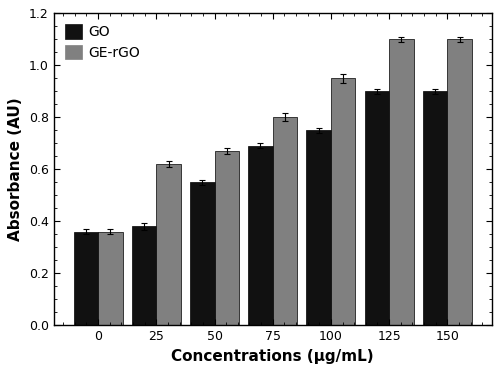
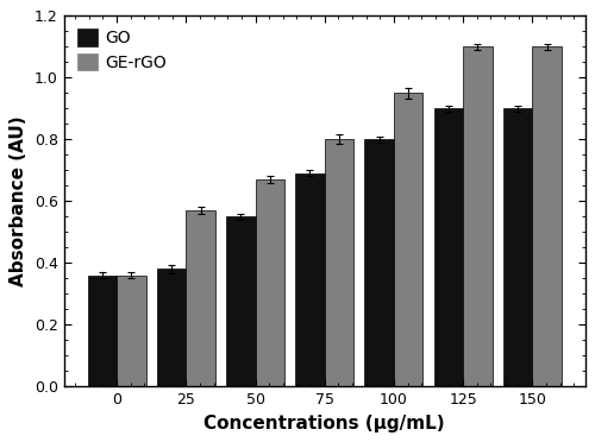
GE-rGO/25: 0.62 -> 0.57
GO/100: 0.75 -> 0.80
